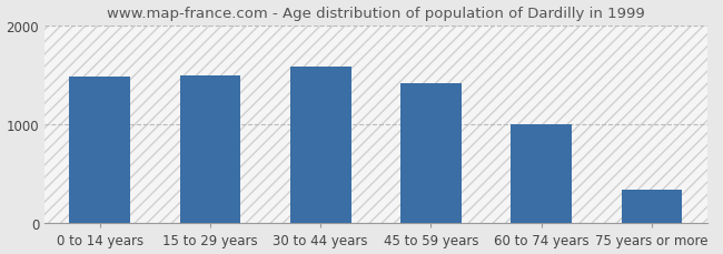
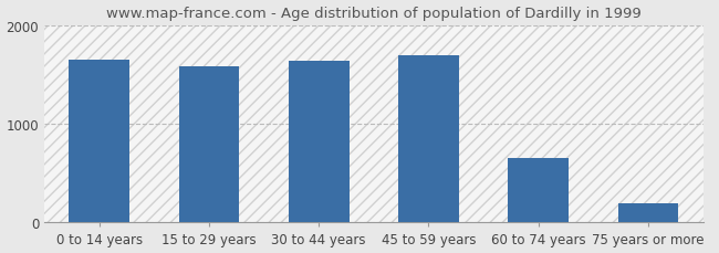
0 to 14 years: 1480 -> 1650
15 to 29 years: 1500 -> 1580
30 to 44 years: 1580 -> 1640
45 to 59 years: 1420 -> 1700
60 to 74 years: 1000 -> 650
75 years or more: 340 -> 190
